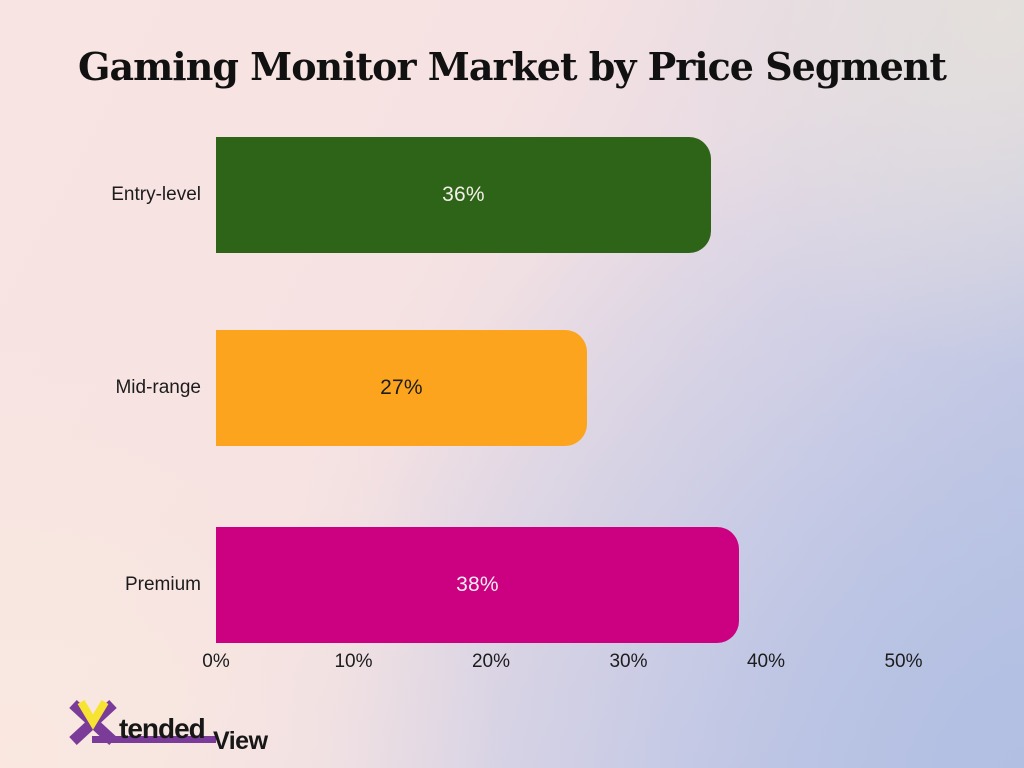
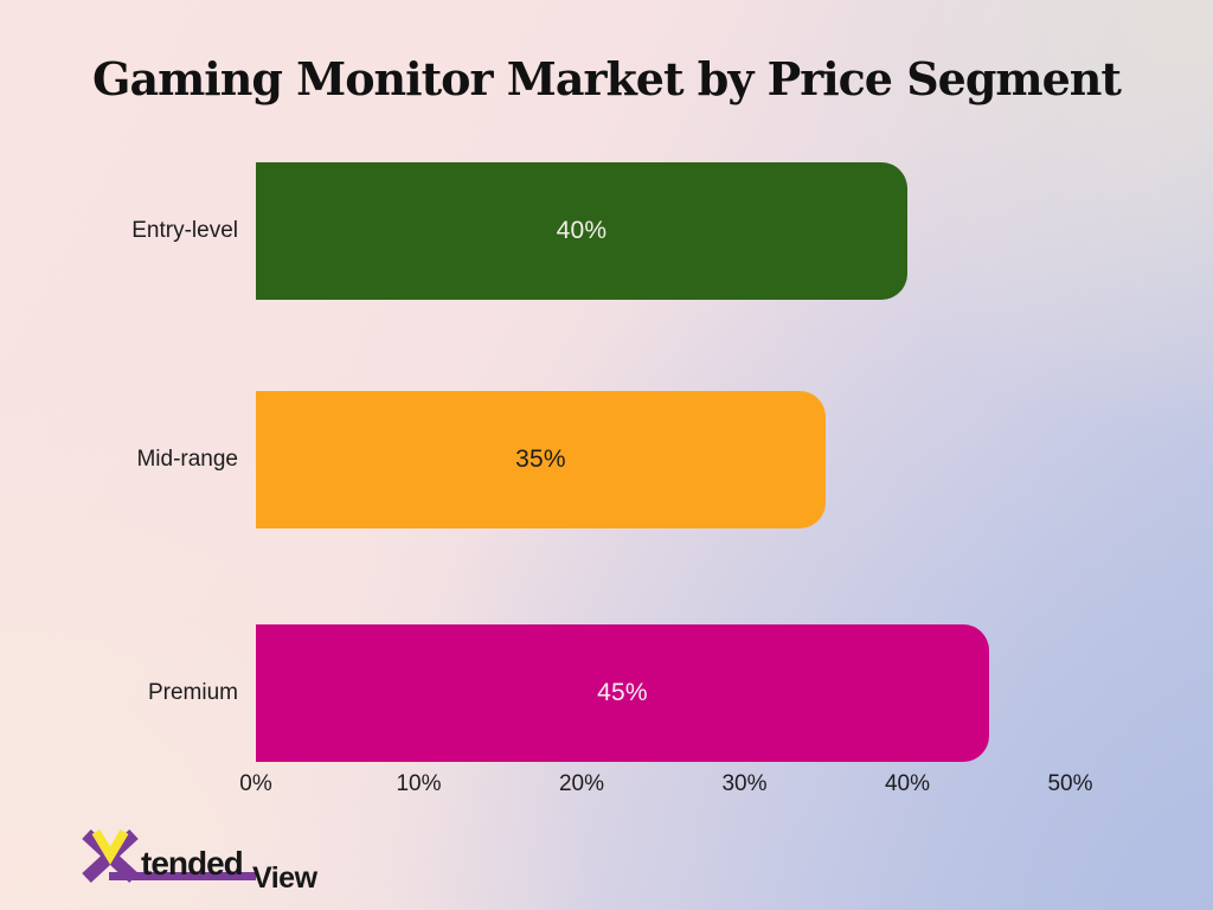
Entry-level: 36% -> 40%
Mid-range: 27% -> 35%
Premium: 38% -> 45%
